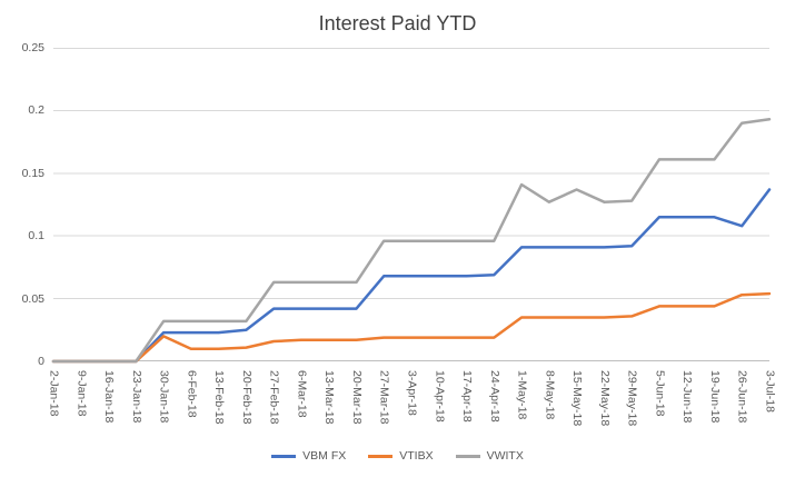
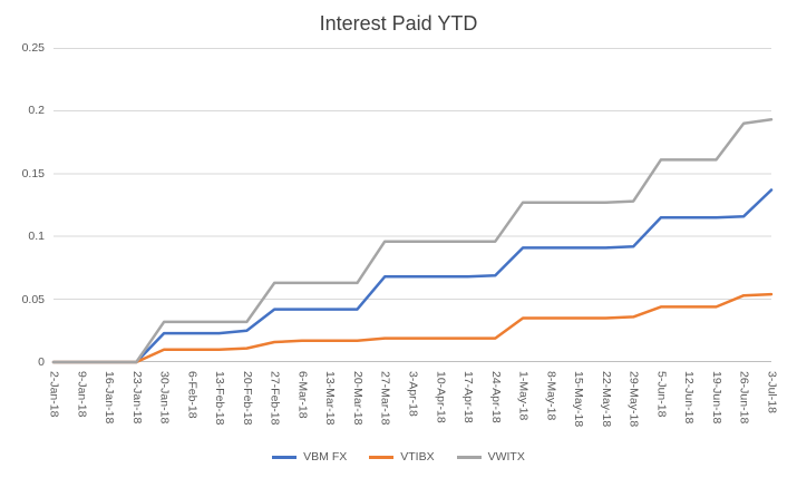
VTIBX/30-Jan-18: 0.020 -> 0.010
VWITX/1-May-18: 0.141 -> 0.127
VWITX/15-May-18: 0.137 -> 0.127
VBM FX/26-Jun-18: 0.108 -> 0.116
